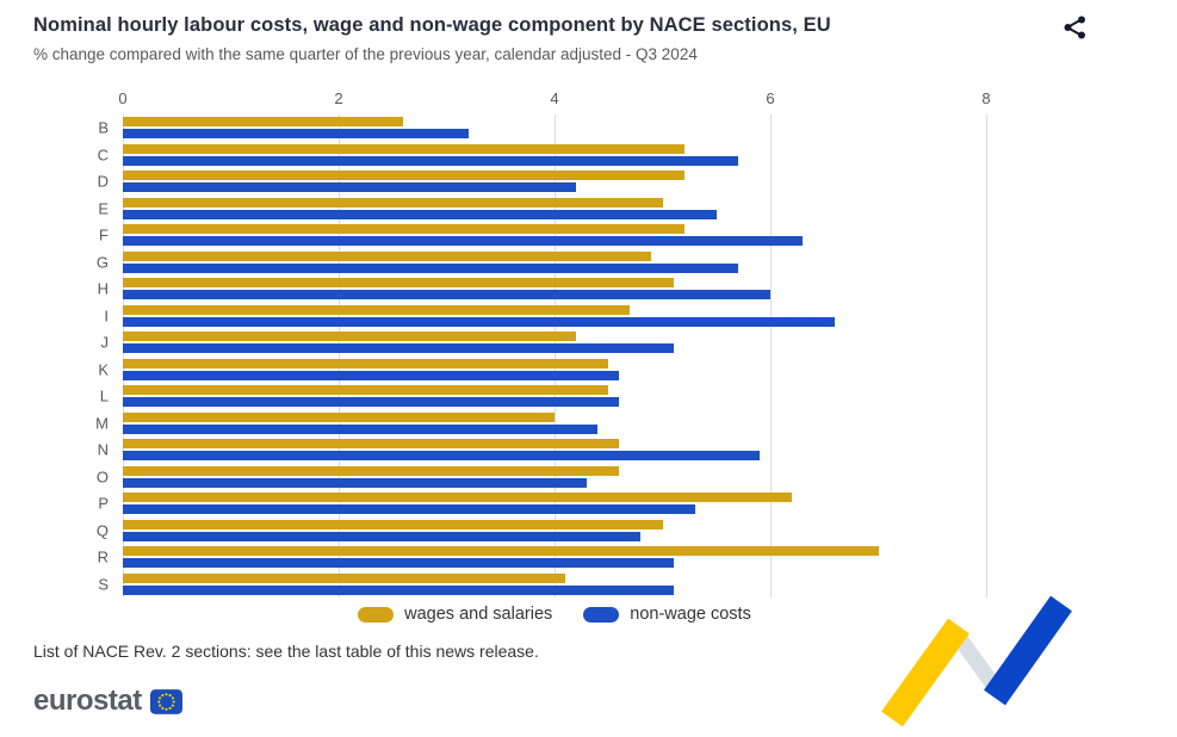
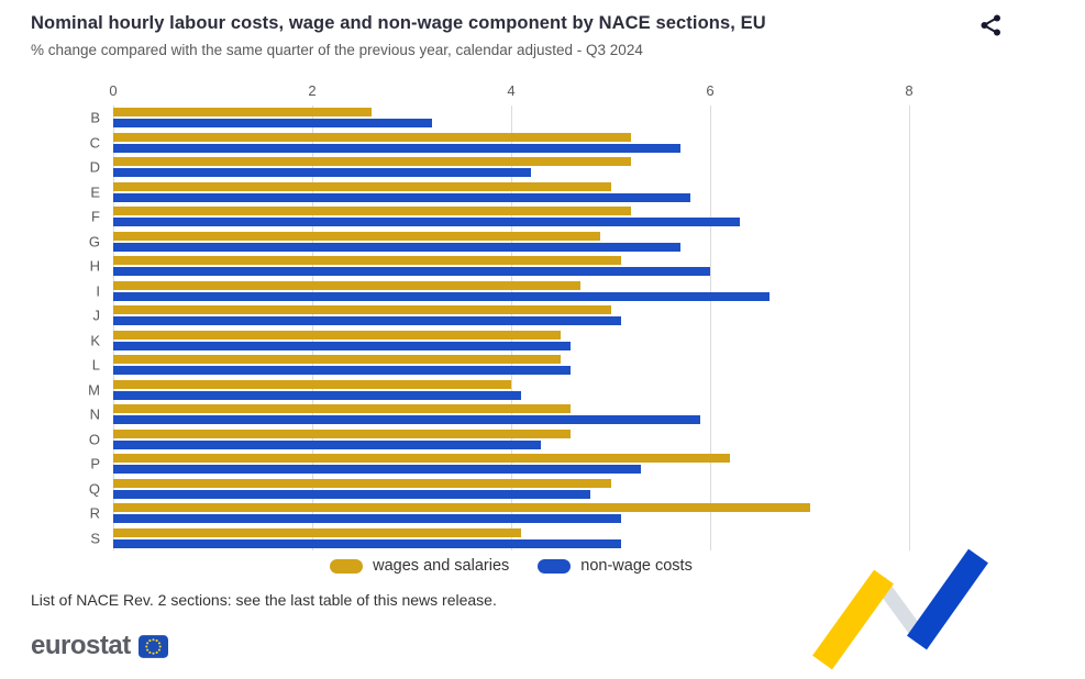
non-wage costs/E: 5.5 -> 5.8
wages and salaries/J: 4.2 -> 5.0
non-wage costs/M: 4.4 -> 4.1
